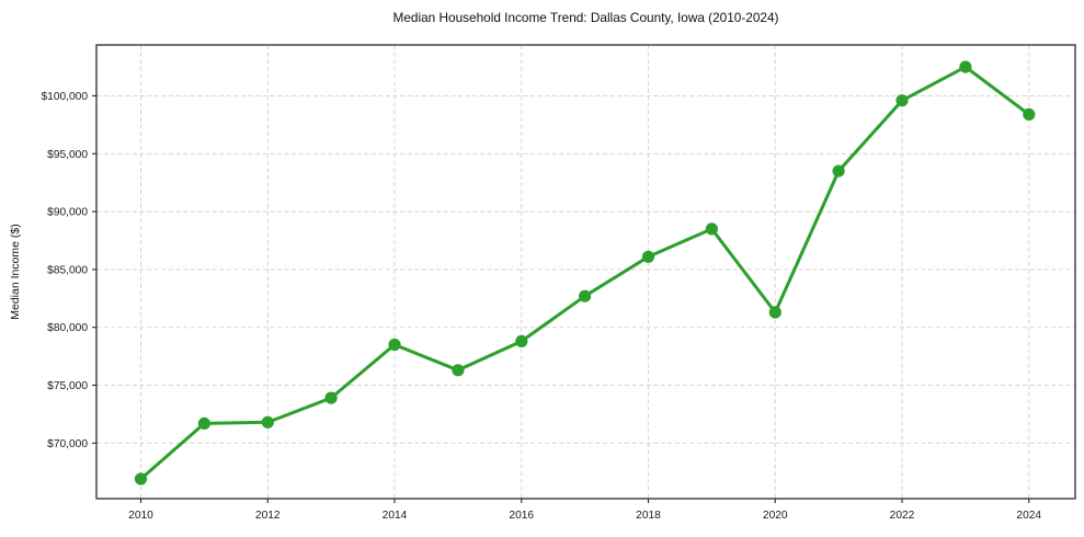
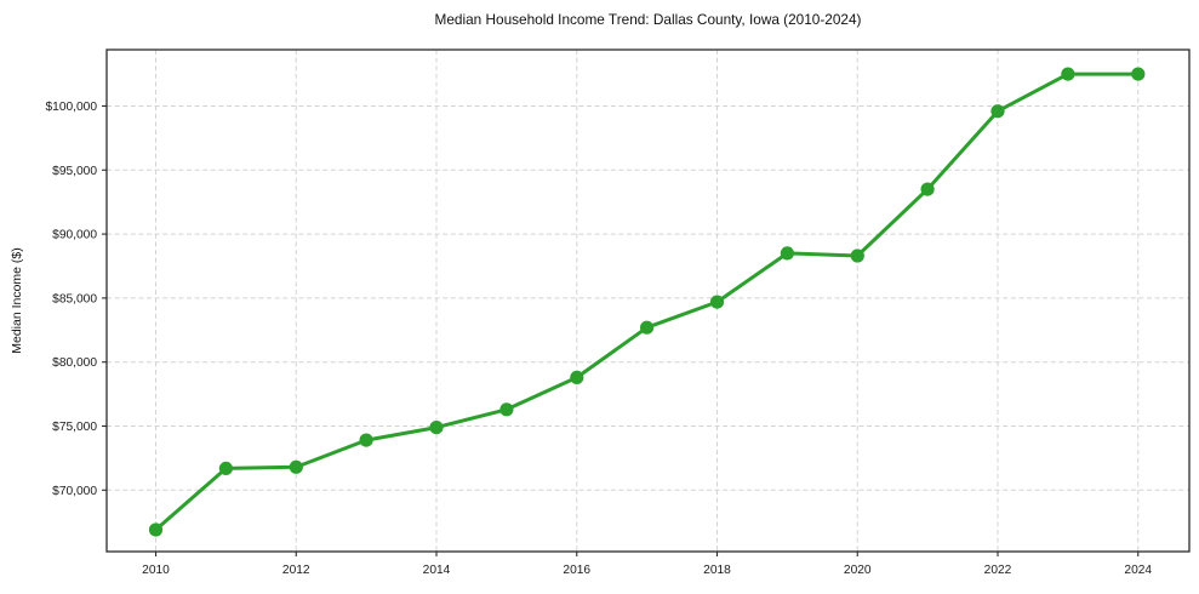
2014: $78500 -> $74900
2018: $86100 -> $84700
2020: $81300 -> $88300
2024: $98400 -> $102500
